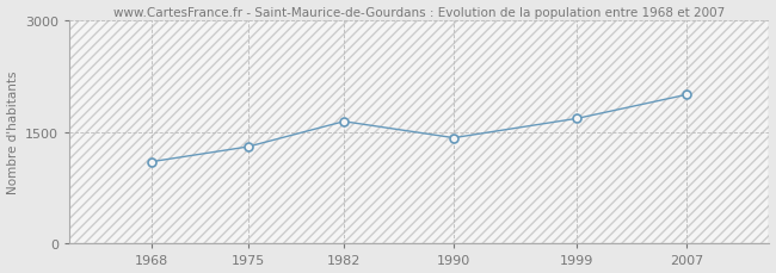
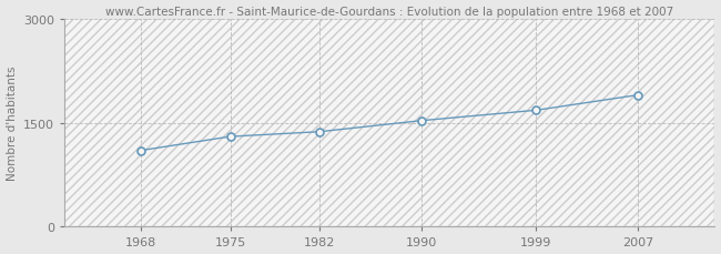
1982: 1640 -> 1370
1990: 1420 -> 1530
2007: 2000 -> 1900
